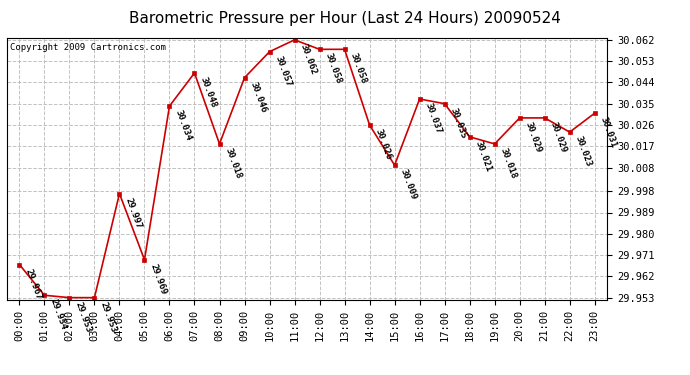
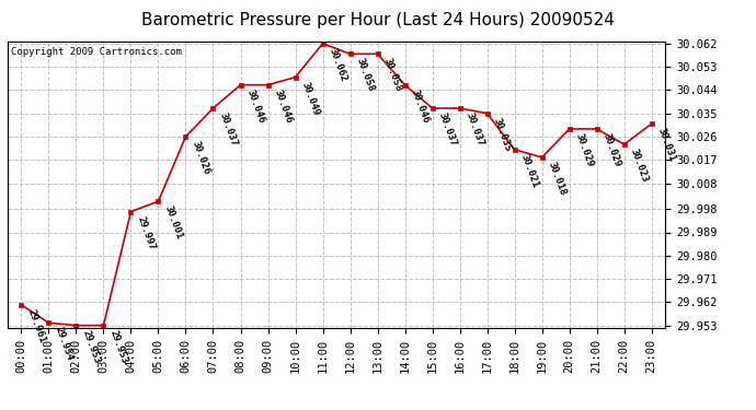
00:00: 29.967 -> 29.961
05:00: 29.969 -> 30.001
06:00: 30.034 -> 30.026
07:00: 30.048 -> 30.037
08:00: 30.018 -> 30.046
10:00: 30.057 -> 30.049
14:00: 30.026 -> 30.046
15:00: 30.009 -> 30.037
